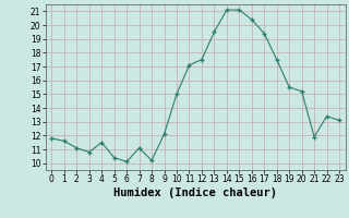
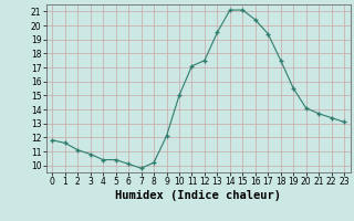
4: 11.5 -> 10.4
7: 11.1 -> 9.8
20: 15.2 -> 14.1
21: 11.9 -> 13.7
